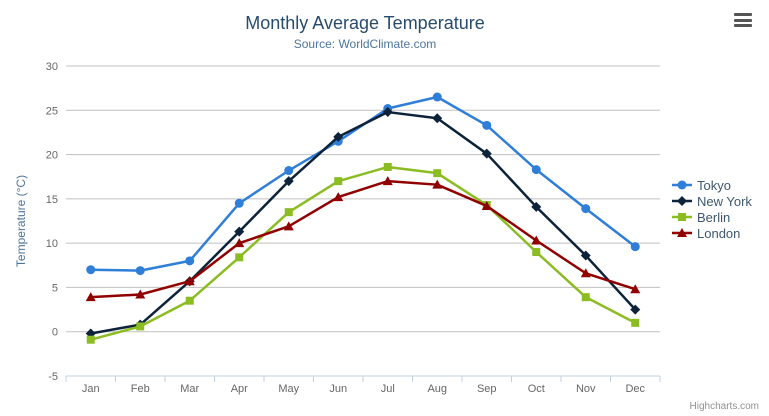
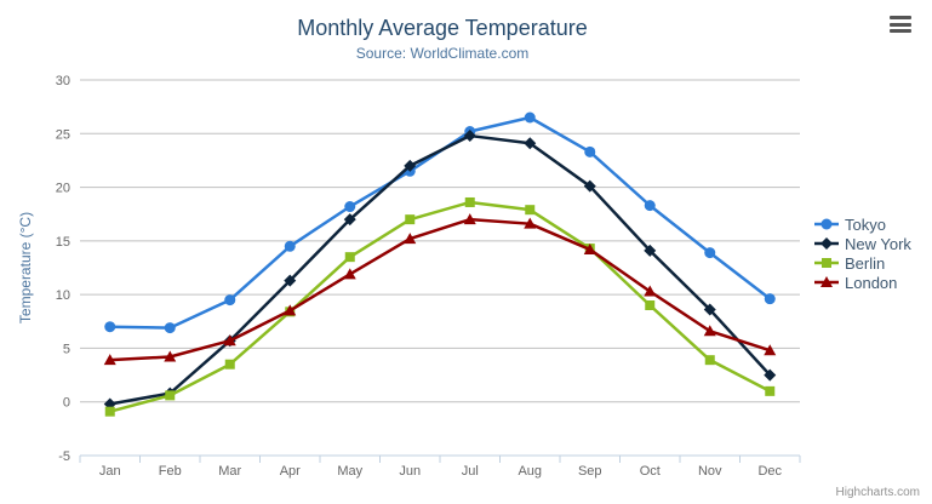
Tokyo/Mar: 8 -> 10
London/Apr: 10 -> 8
